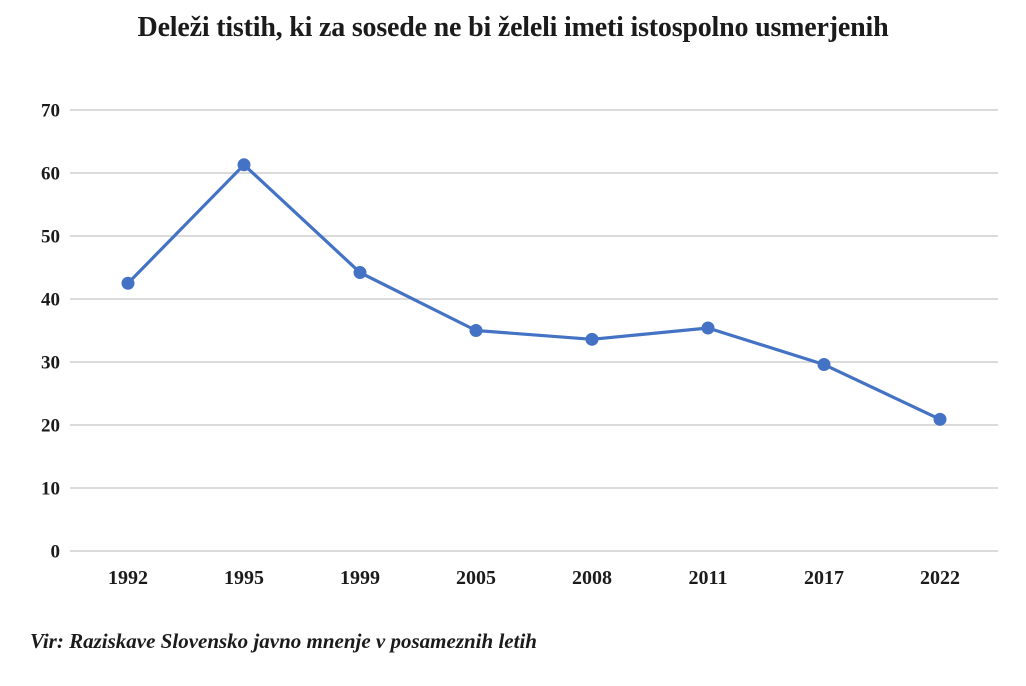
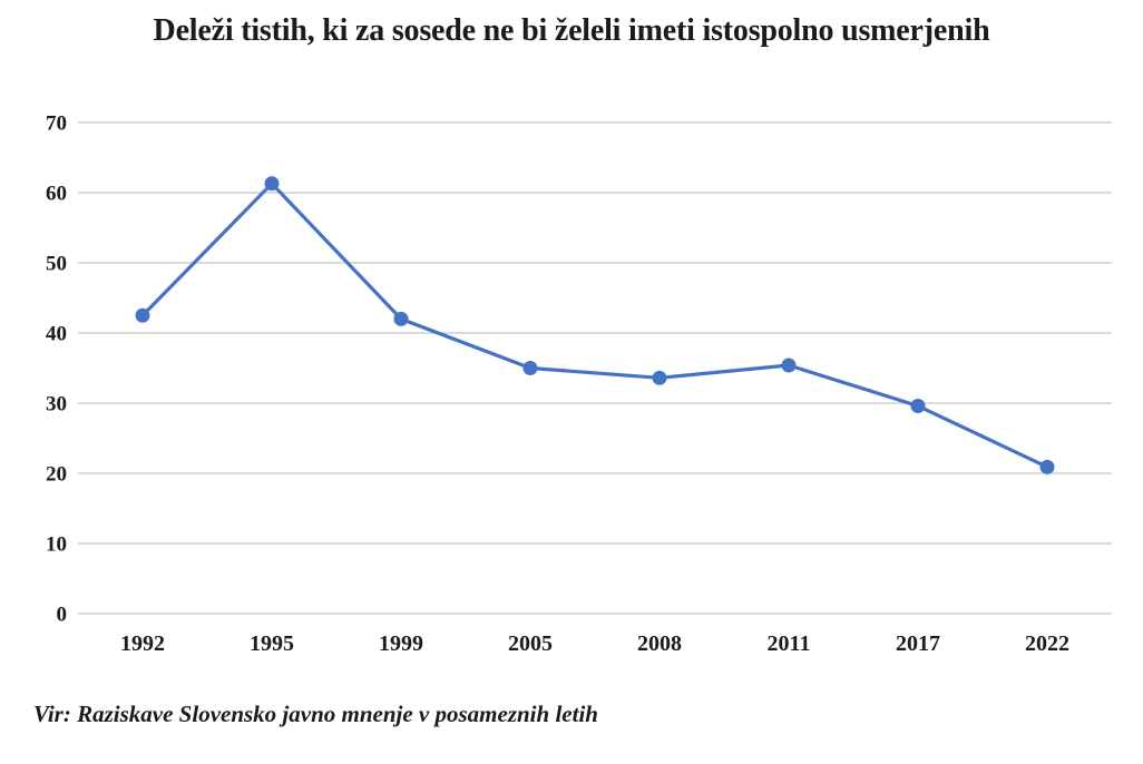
1999: 44 -> 42
